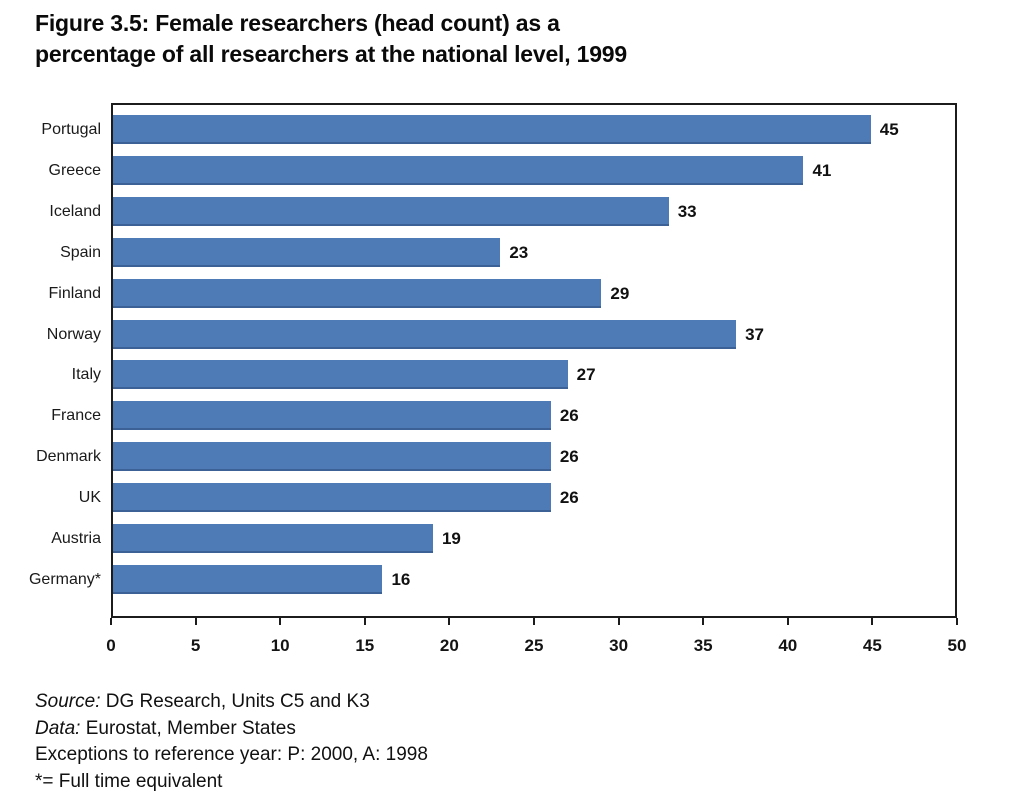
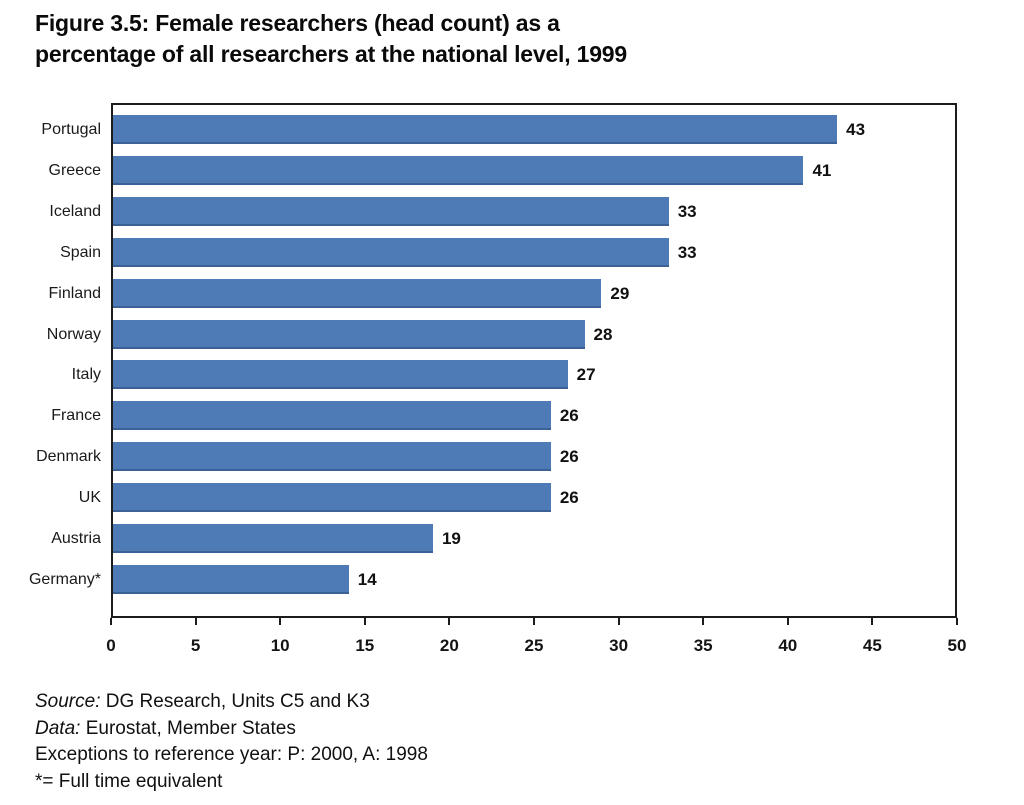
Portugal: 45 -> 43
Spain: 23 -> 33
Norway: 37 -> 28
Germany*: 16 -> 14
